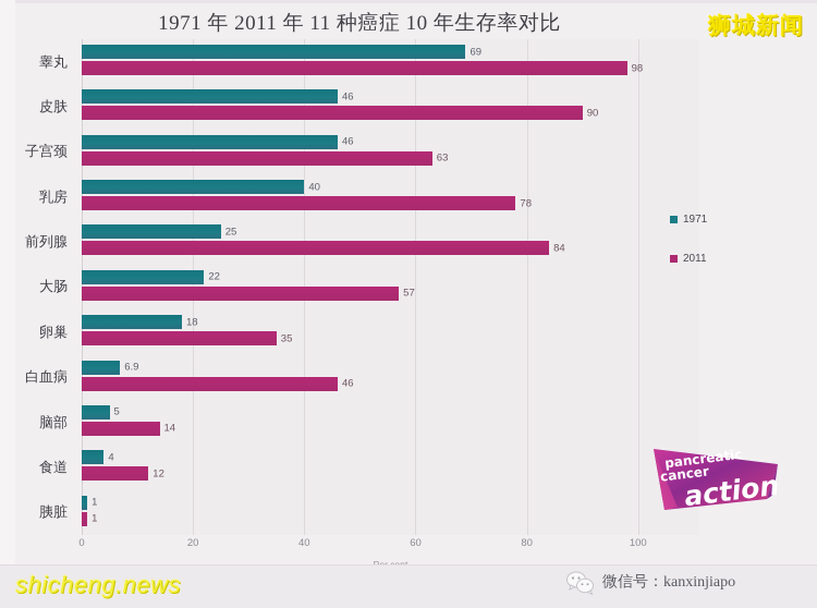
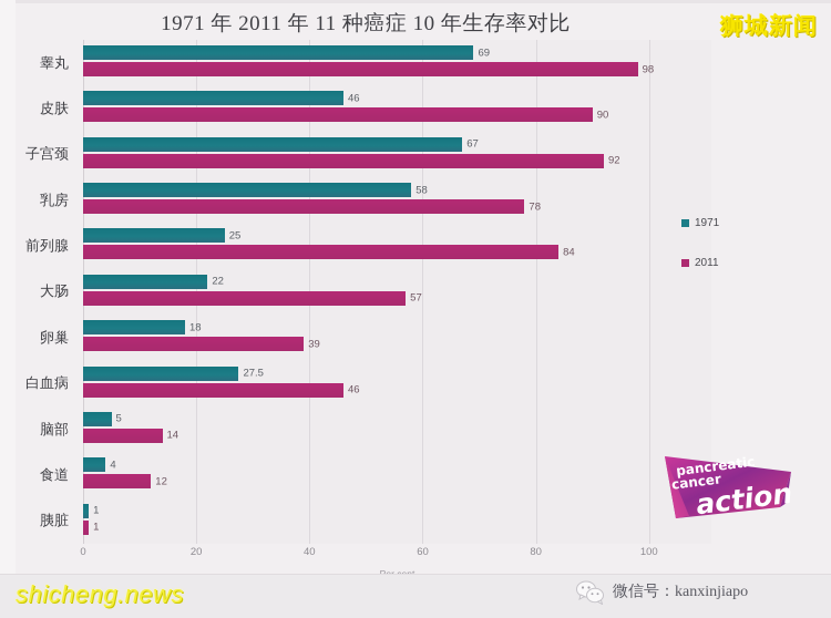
1971/子宫颈: 46 -> 67
2011/子宫颈: 63 -> 92
1971/乳房: 40 -> 58
2011/卵巢: 35 -> 39
1971/白血病: 6.9 -> 27.5
